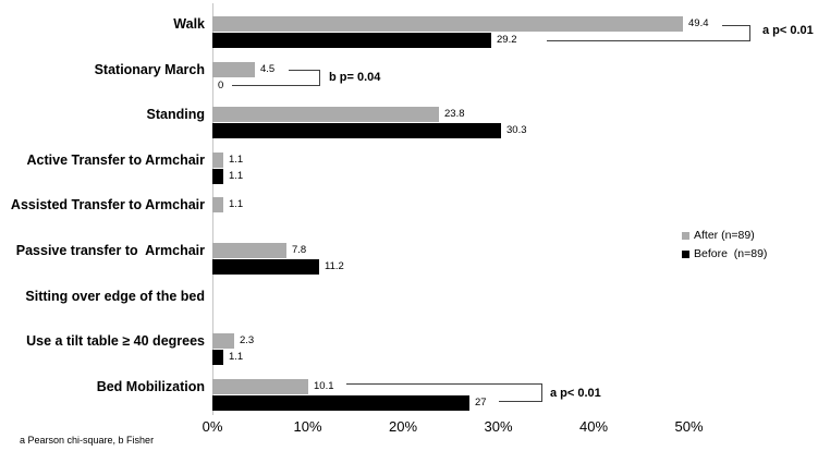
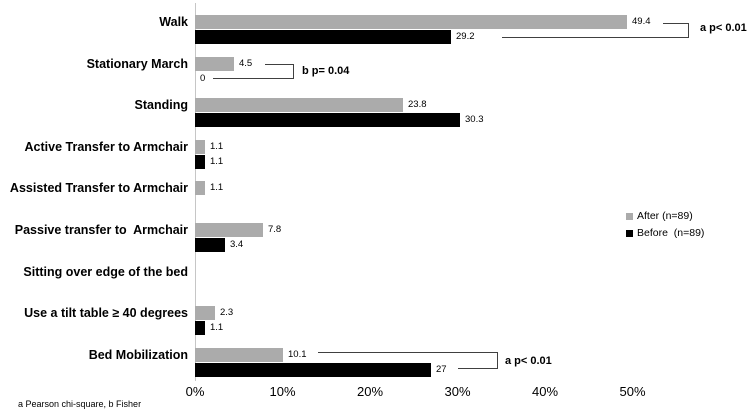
Before (n=89)/Passive transfer to Armchair: 11.2 -> 3.4
